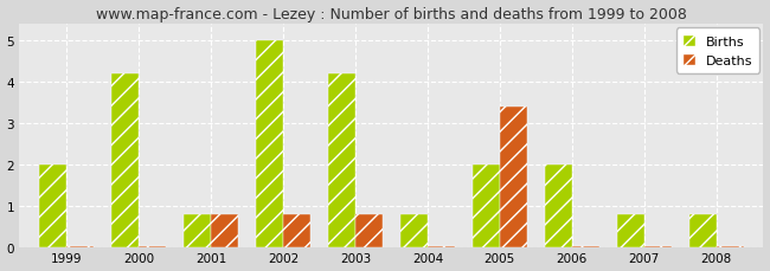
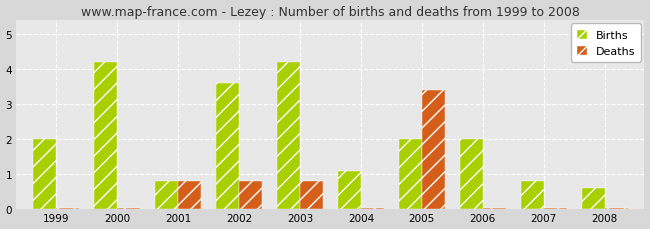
Births/2002: 5.0 -> 3.6
Births/2004: 0.8 -> 1.1
Births/2008: 0.8 -> 0.6
